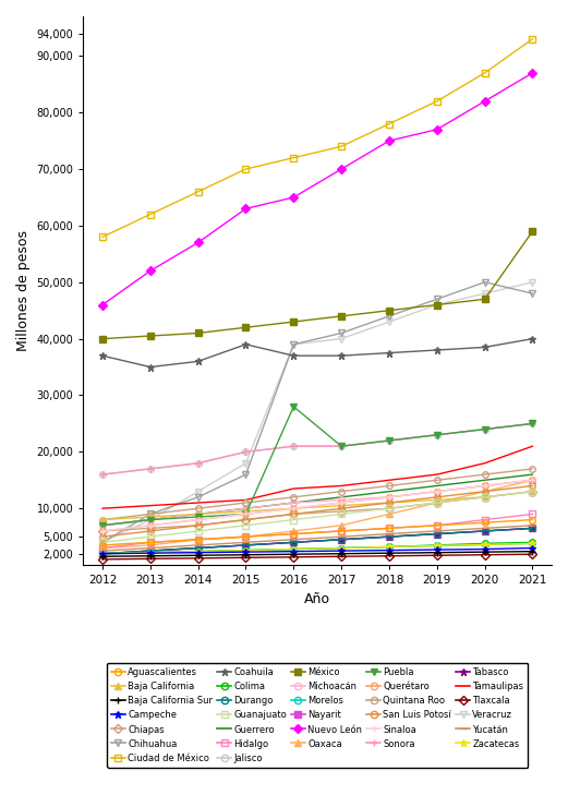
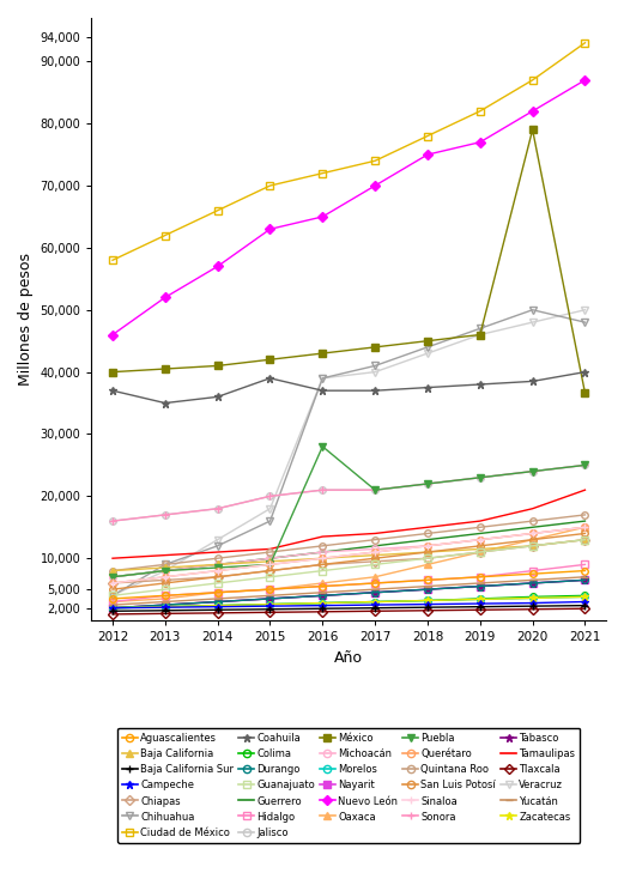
México/2020: 47,000 -> 79,000
México/2021: 59,000 -> 36,600
